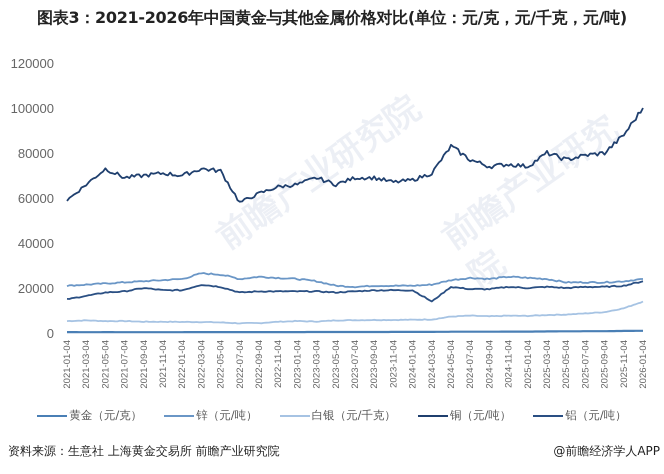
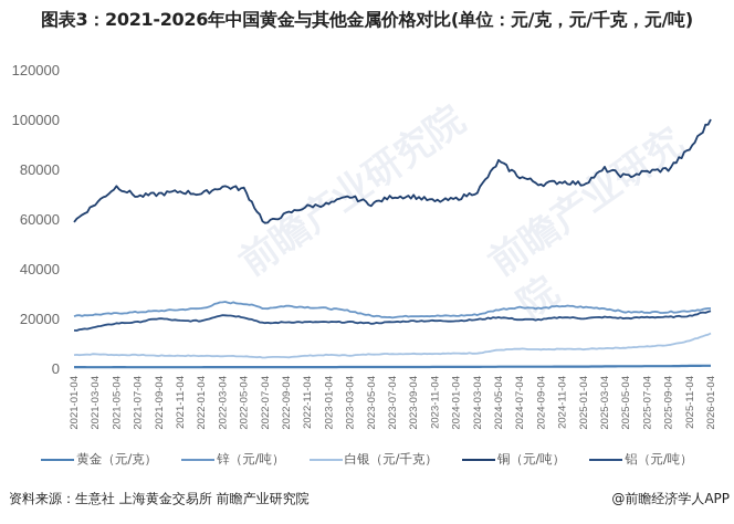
铝（元/吨）/2024-03-04: 14000 -> 20000
